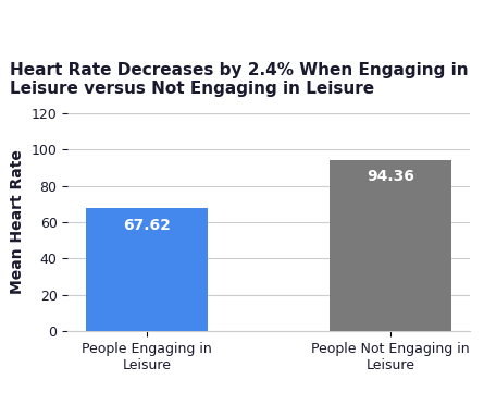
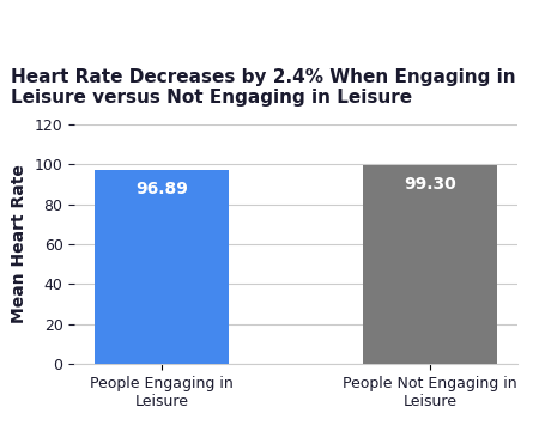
People Engaging in Leisure: 67.62 -> 96.89
People Not Engaging in Leisure: 94.36 -> 99.30
